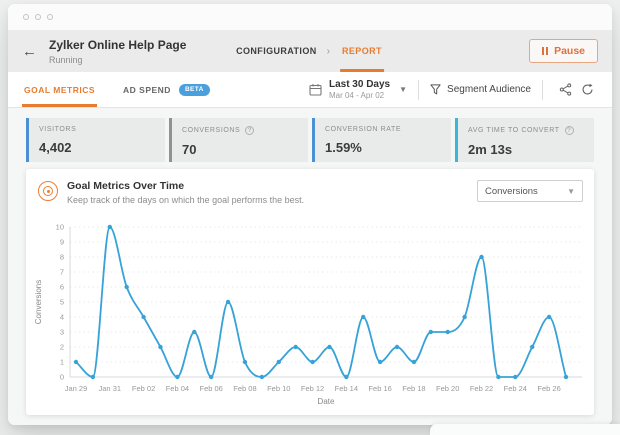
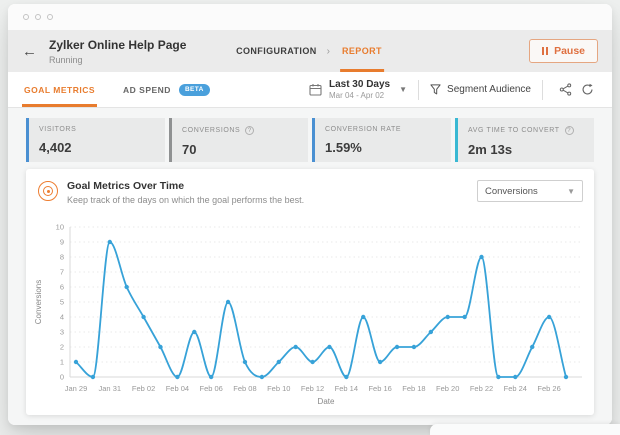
Jan 31: 10 -> 9
Feb 18: 1 -> 2
Feb 20: 3 -> 4
